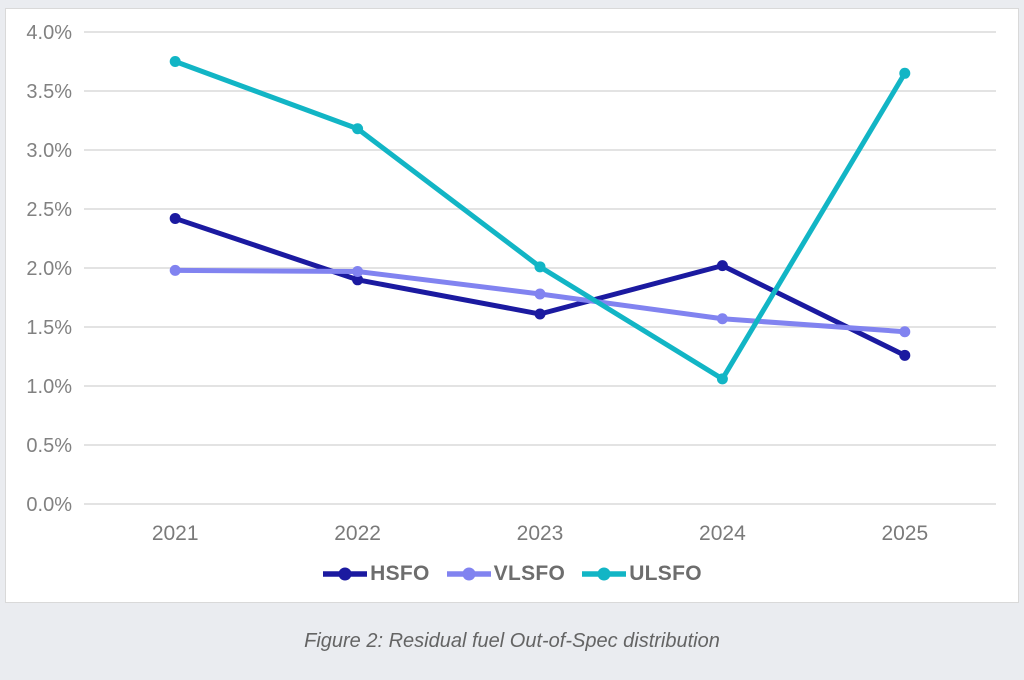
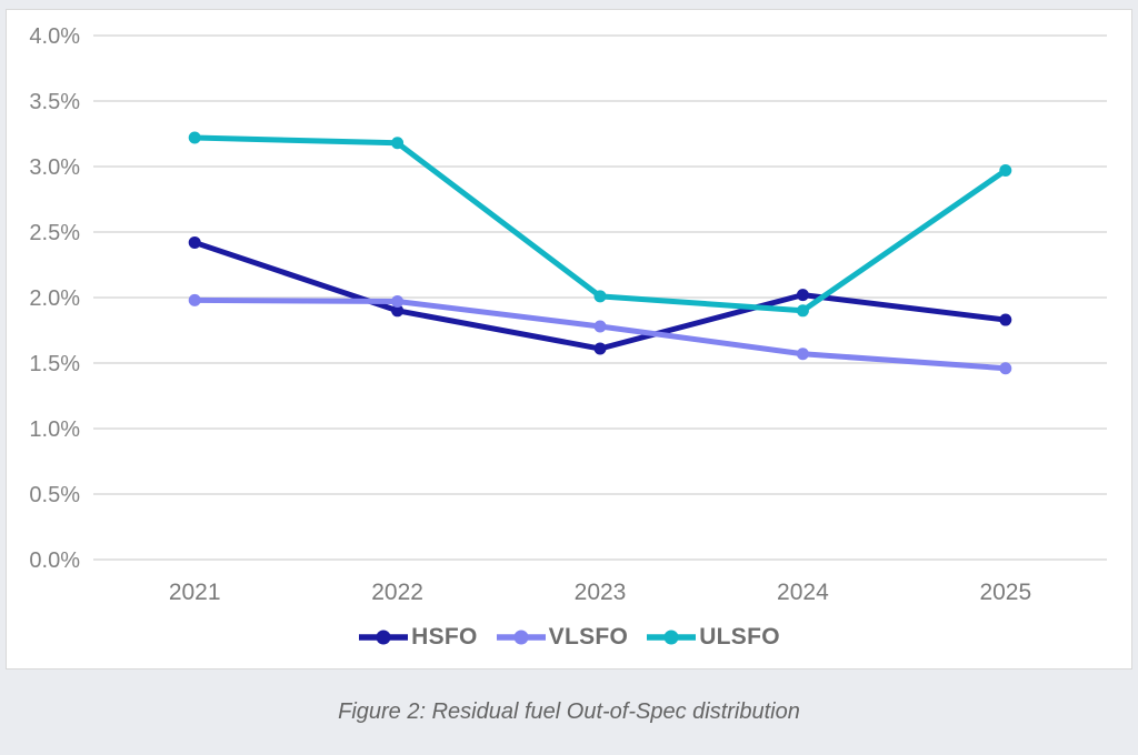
ULSFO/2021: 3.75% -> 3.22%
ULSFO/2024: 1.06% -> 1.90%
HSFO/2025: 1.26% -> 1.83%
ULSFO/2025: 3.65% -> 2.97%
